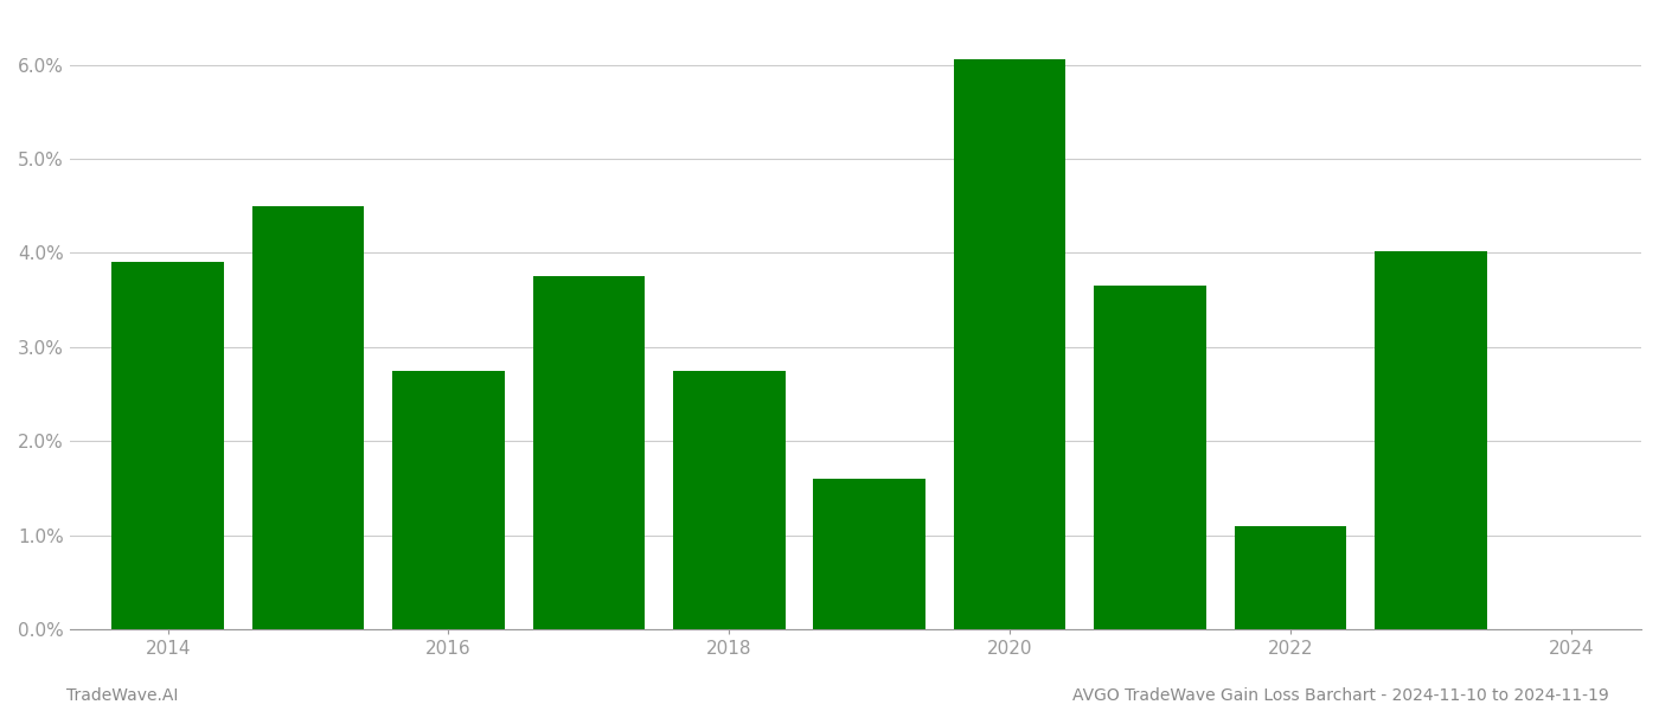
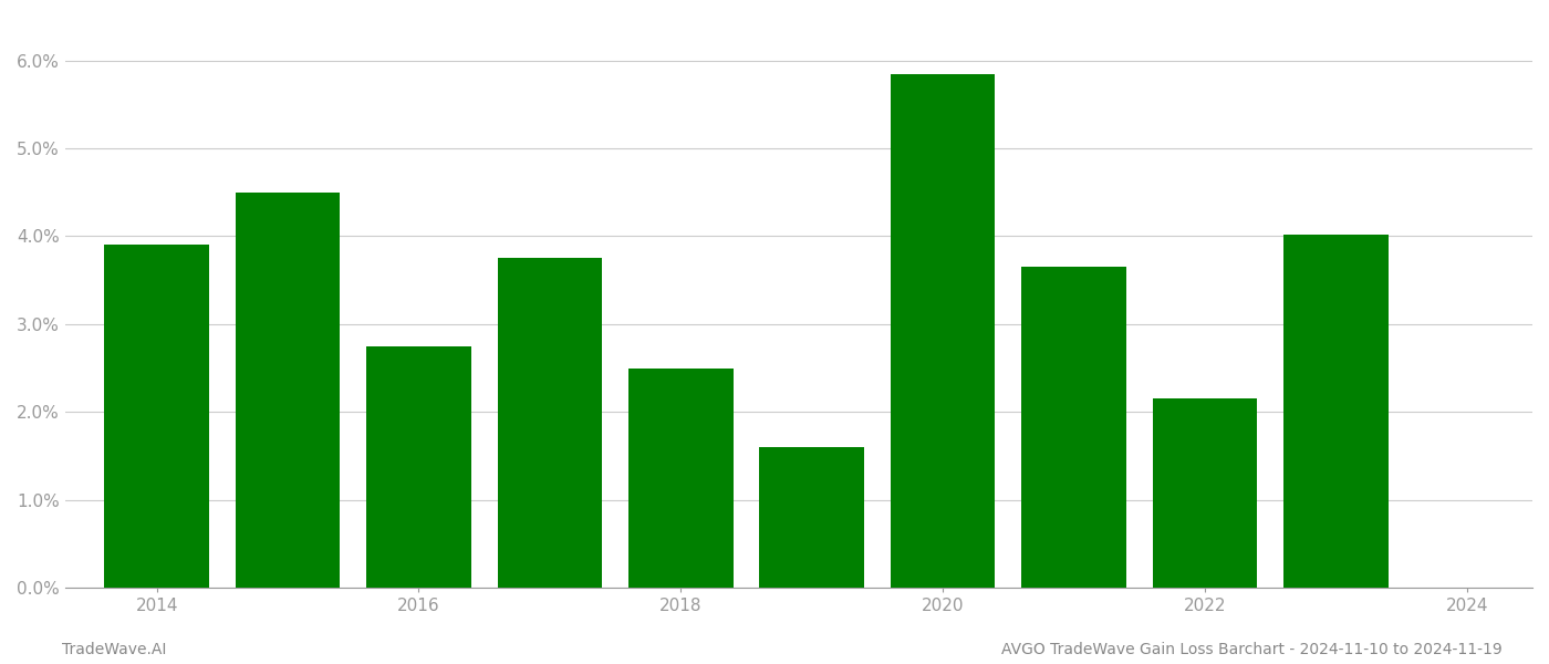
2018: 2.74% -> 2.50%
2020: 6.06% -> 5.85%
2022: 1.10% -> 2.15%
